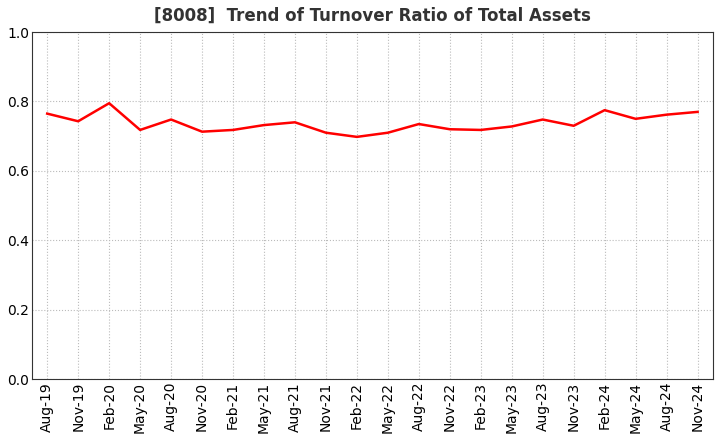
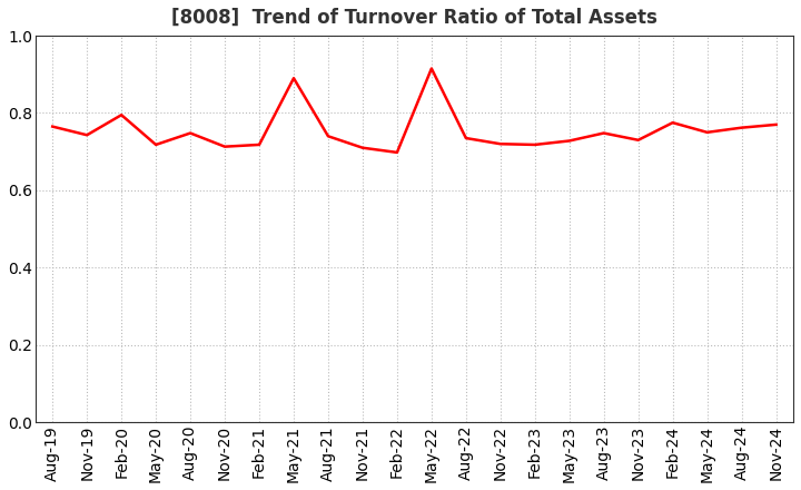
May-21: 0.732 -> 0.890
May-22: 0.710 -> 0.915
